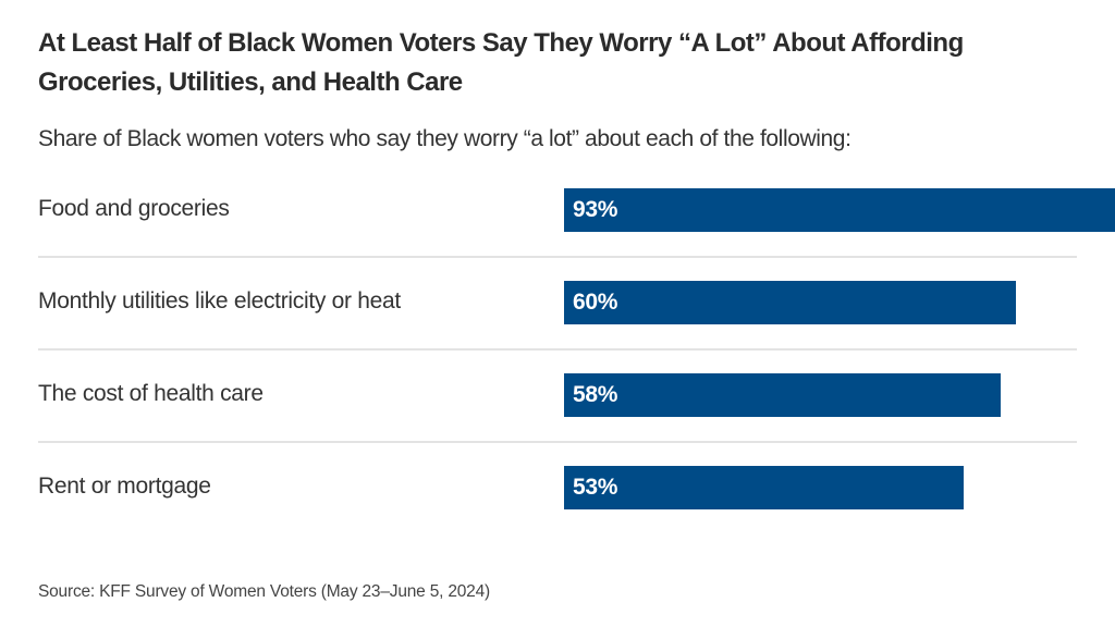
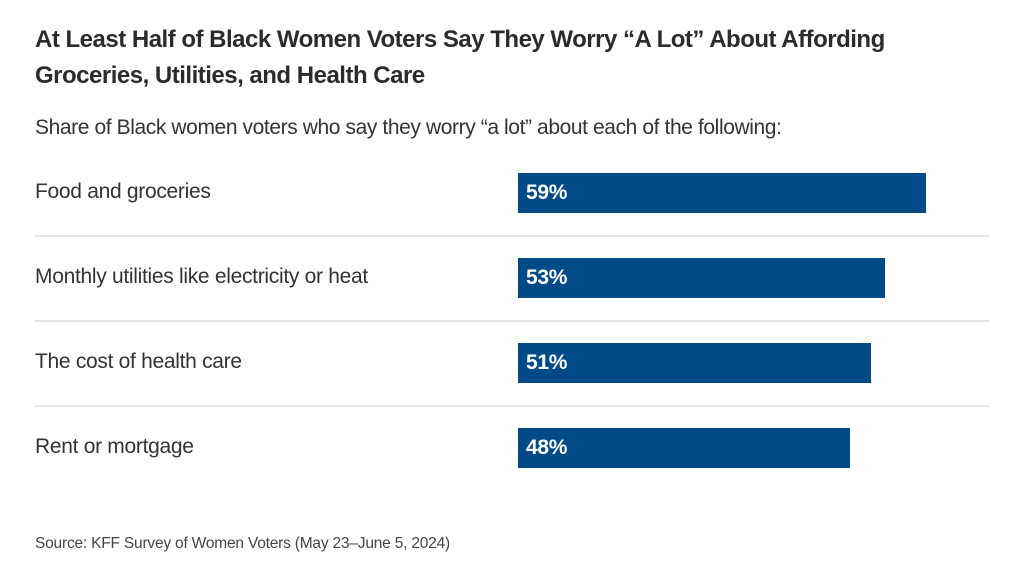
Food and groceries: 93% -> 59%
Monthly utilities like electricity or heat: 60% -> 53%
The cost of health care: 58% -> 51%
Rent or mortgage: 53% -> 48%
